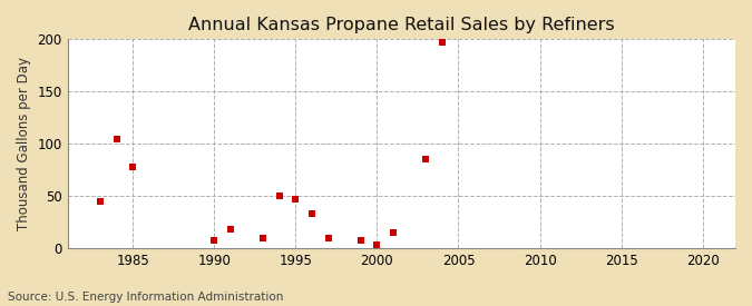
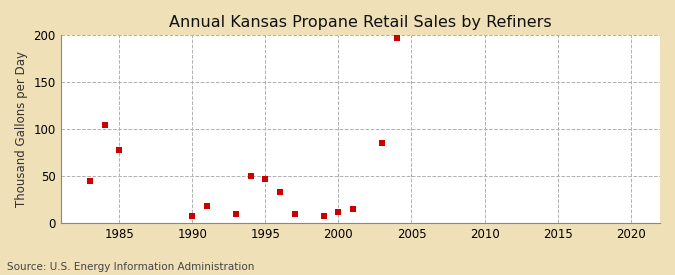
2000: 3 -> 12
